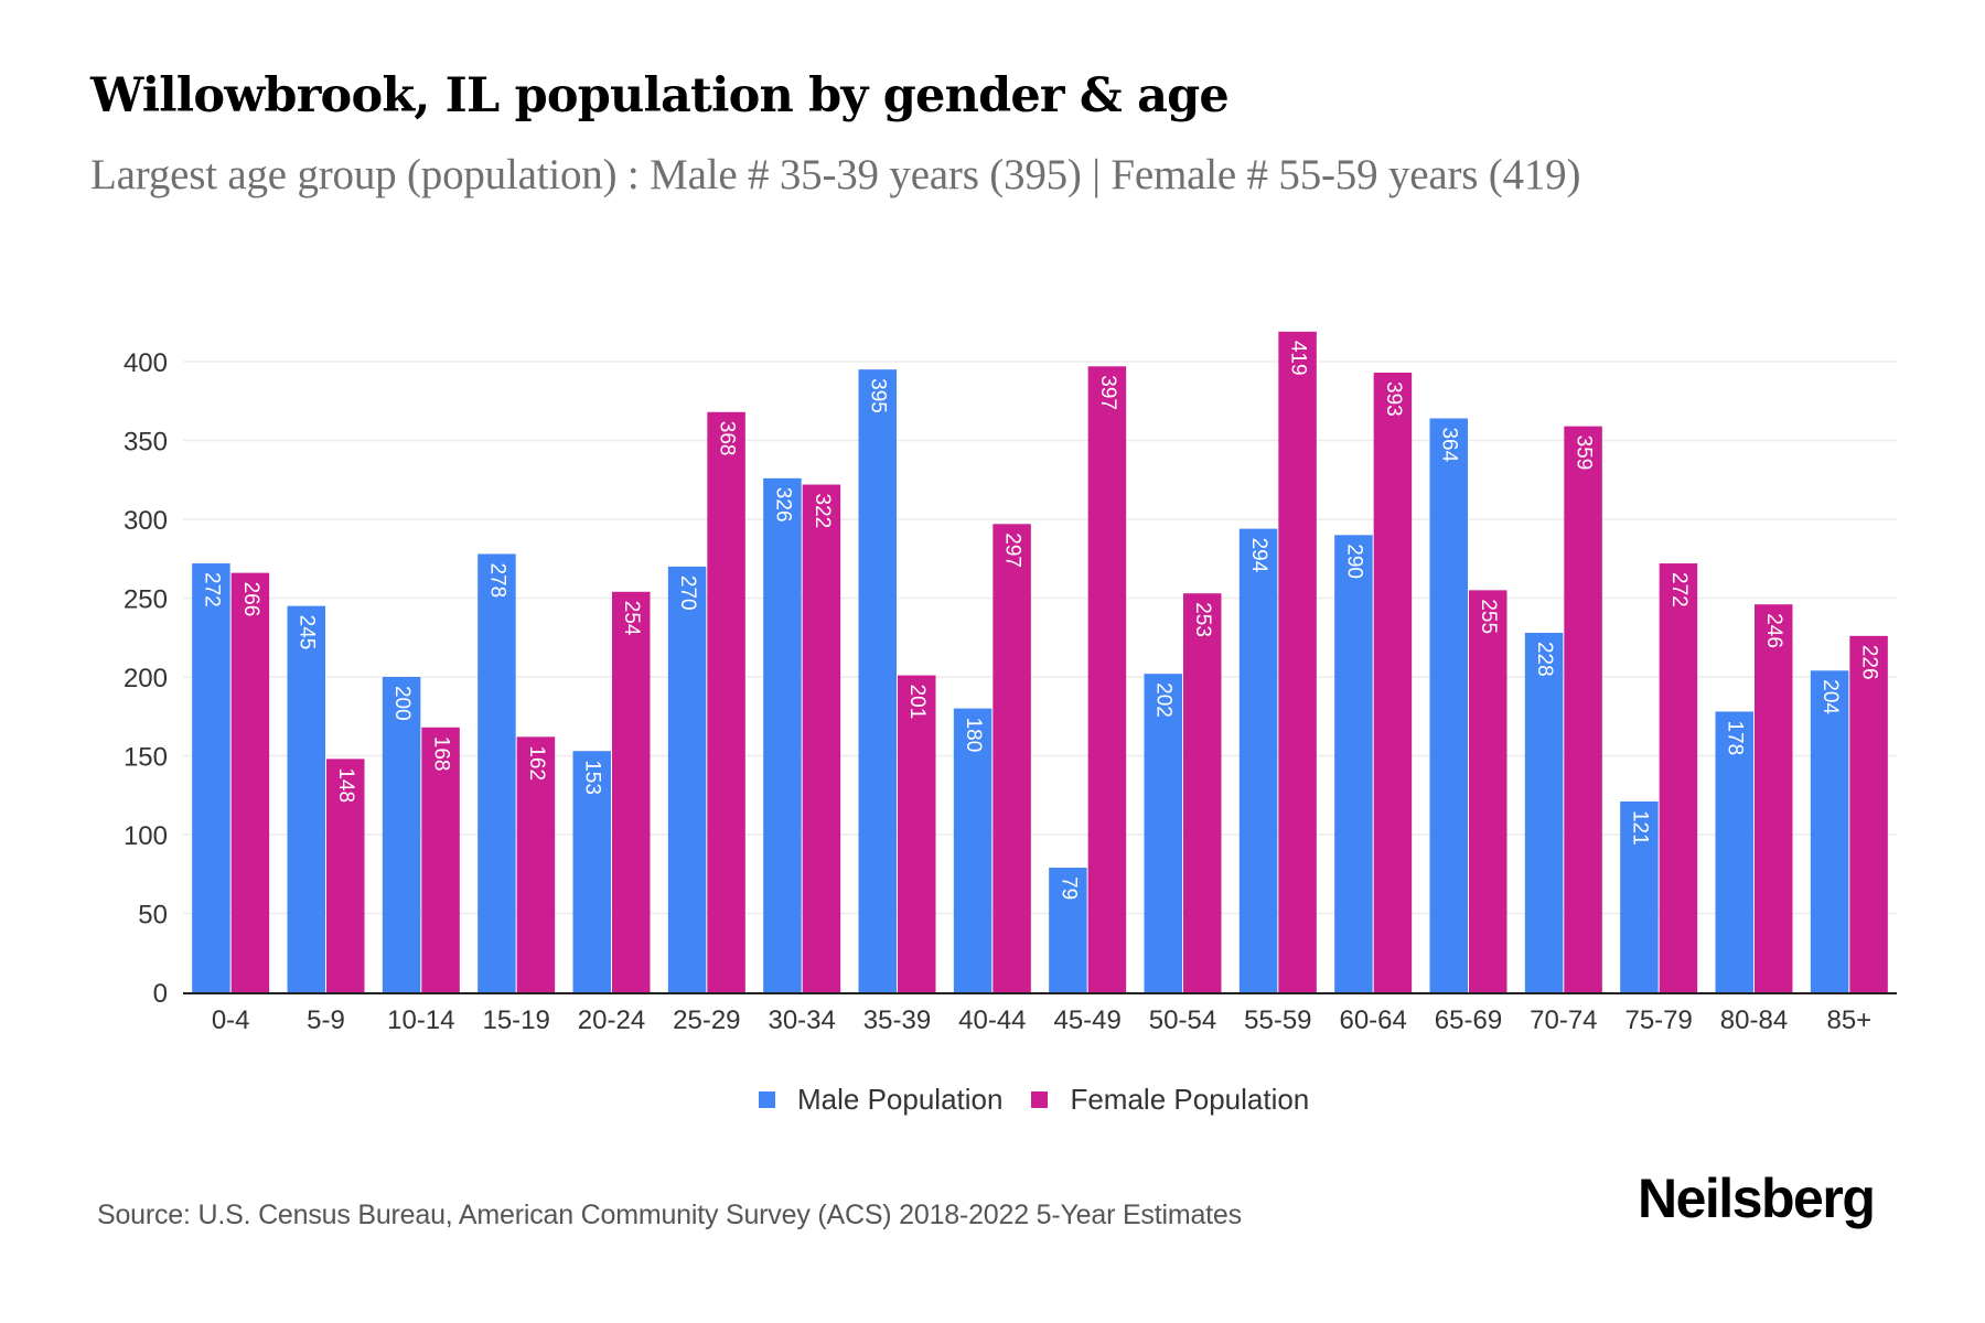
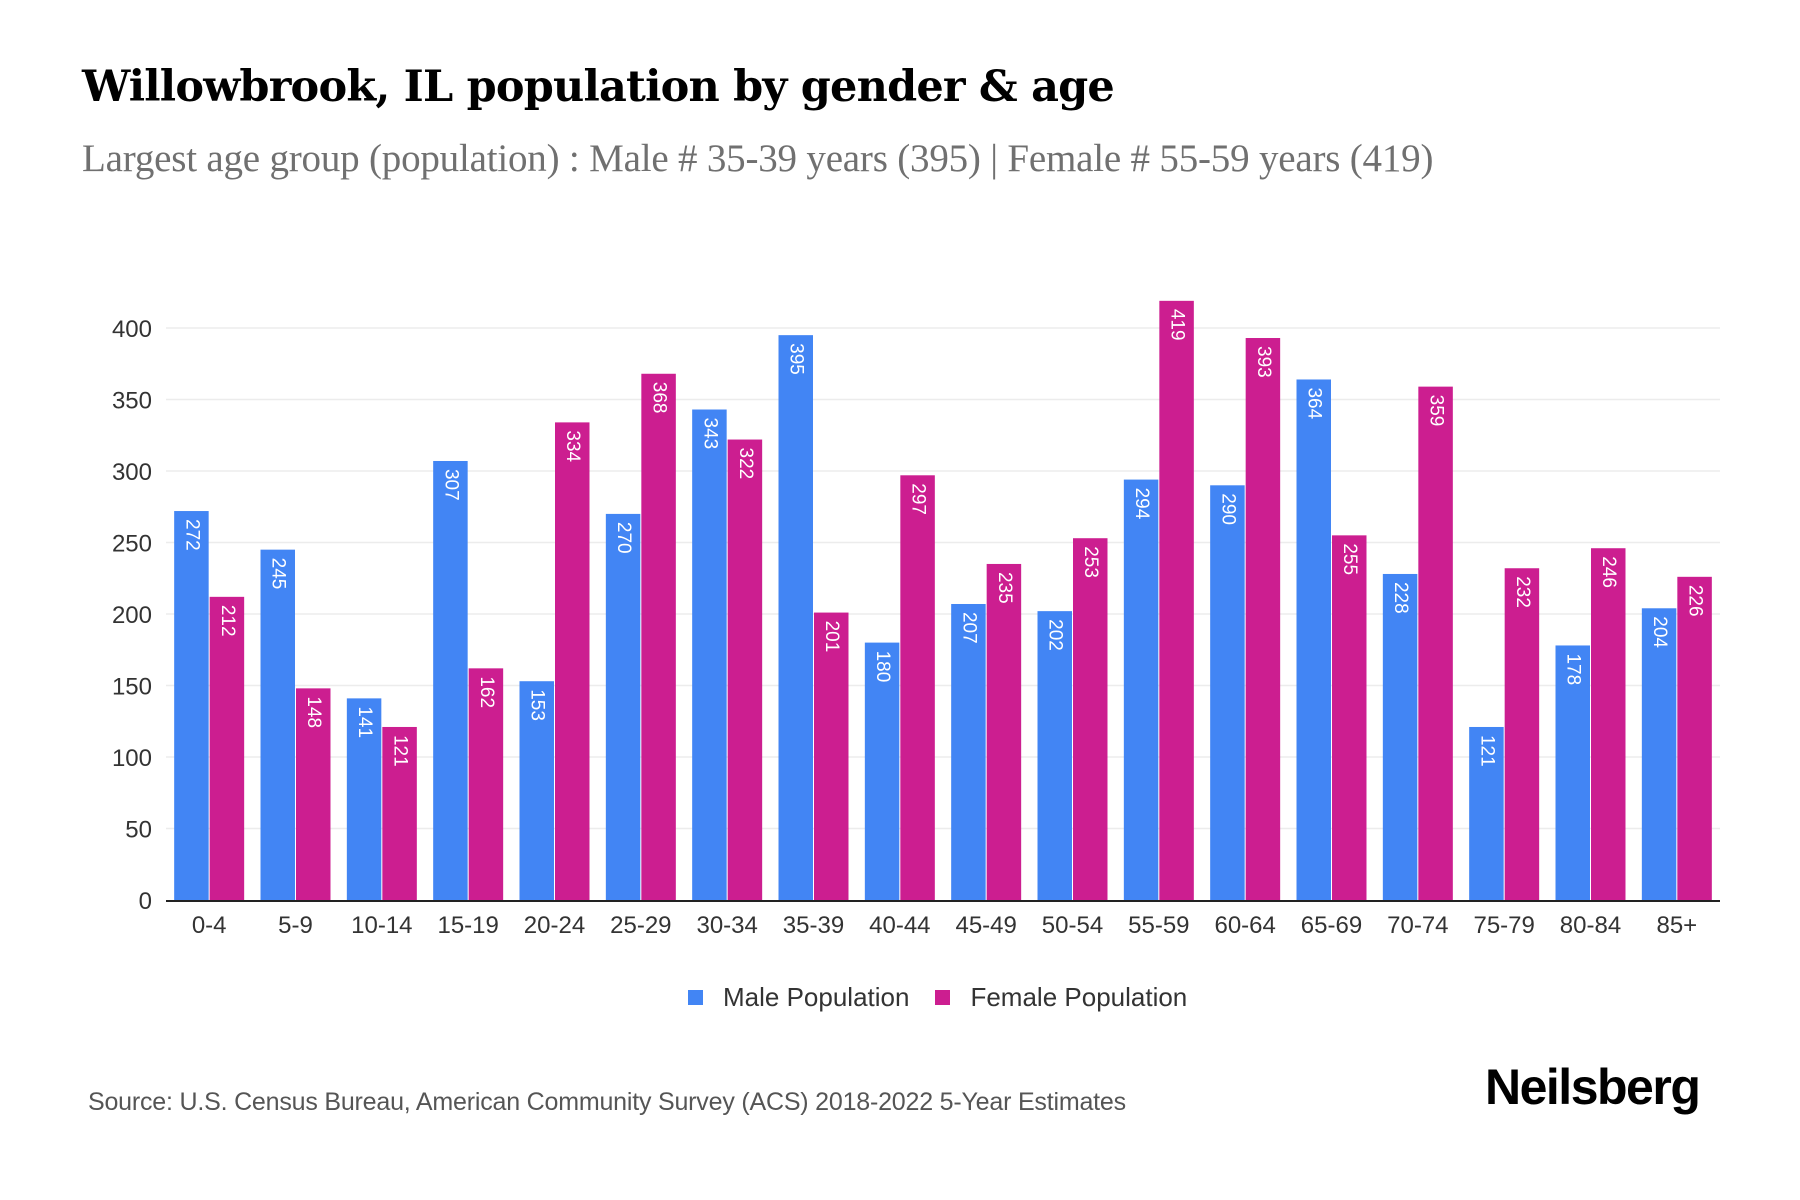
Female Population/0-4: 266 -> 212
Male Population/10-14: 200 -> 141
Female Population/10-14: 168 -> 121
Male Population/15-19: 278 -> 307
Female Population/20-24: 254 -> 334
Male Population/30-34: 326 -> 343
Male Population/45-49: 79 -> 207
Female Population/45-49: 397 -> 235
Female Population/75-79: 272 -> 232
